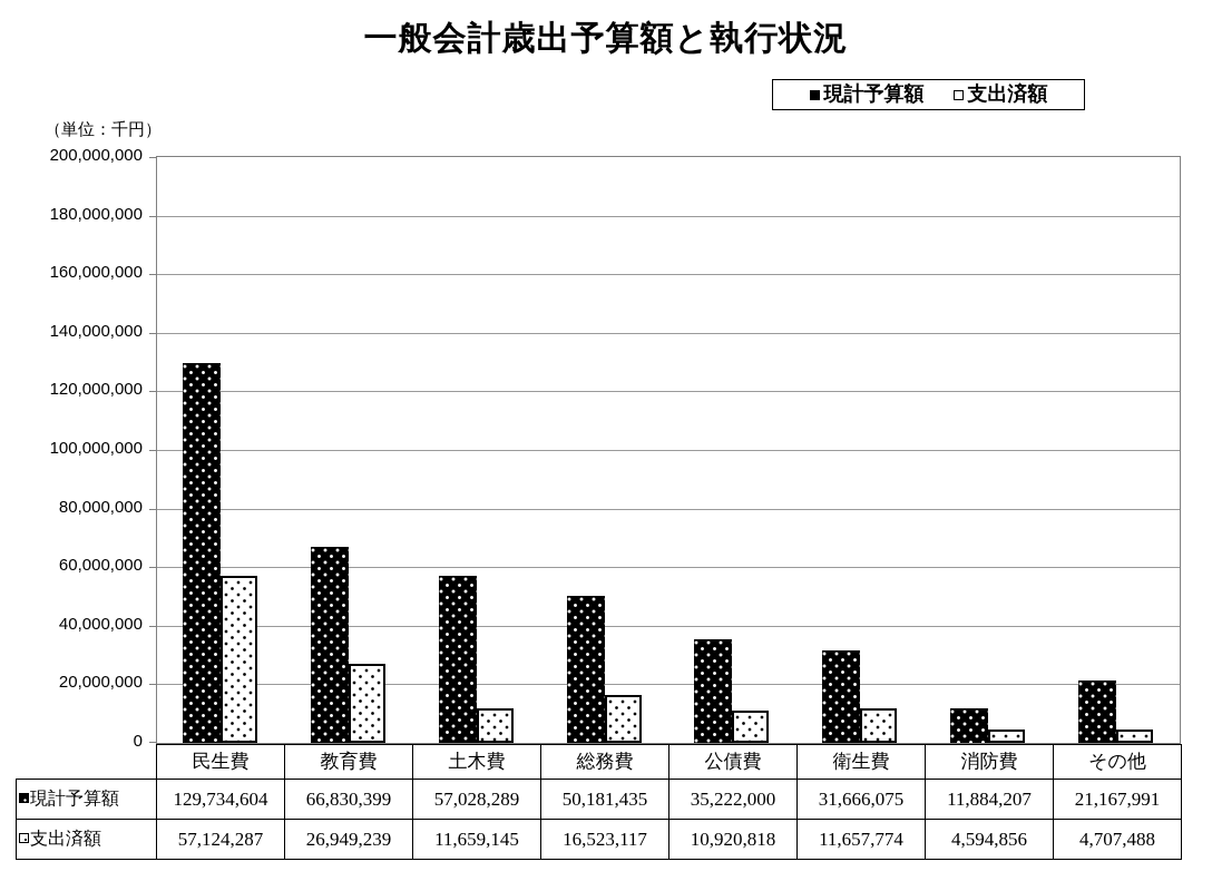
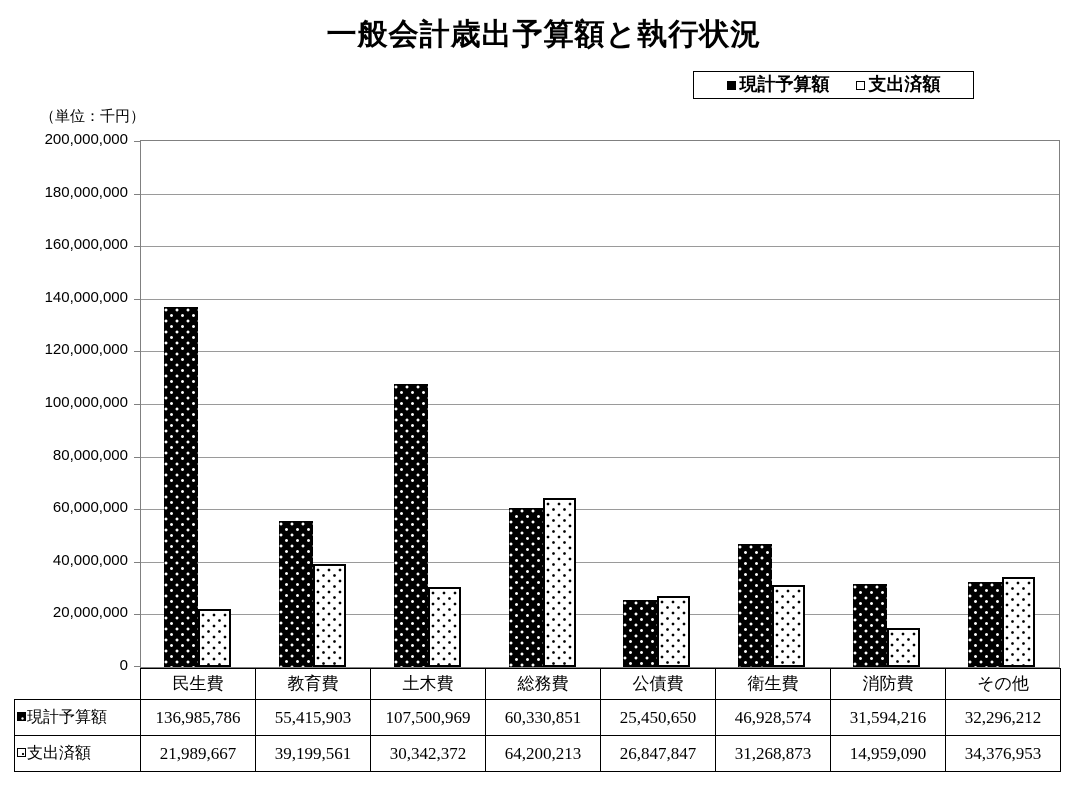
現計予算額/民生費: 129,734,604 -> 136,985,786
支出済額/民生費: 57,124,287 -> 21,989,667
現計予算額/教育費: 66,830,399 -> 55,415,903
支出済額/教育費: 26,949,239 -> 39,199,561
現計予算額/土木費: 57,028,289 -> 107,500,969
支出済額/土木費: 11,659,145 -> 30,342,372
現計予算額/総務費: 50,181,435 -> 60,330,851
支出済額/総務費: 16,523,117 -> 64,200,213
現計予算額/公債費: 35,222,000 -> 25,450,650
支出済額/公債費: 10,920,818 -> 26,847,847
現計予算額/衛生費: 31,666,075 -> 46,928,574
支出済額/衛生費: 11,657,774 -> 31,268,873
現計予算額/消防費: 11,884,207 -> 31,594,216
支出済額/消防費: 4,594,856 -> 14,959,090
現計予算額/その他: 21,167,991 -> 32,296,212
支出済額/その他: 4,707,488 -> 34,376,953
